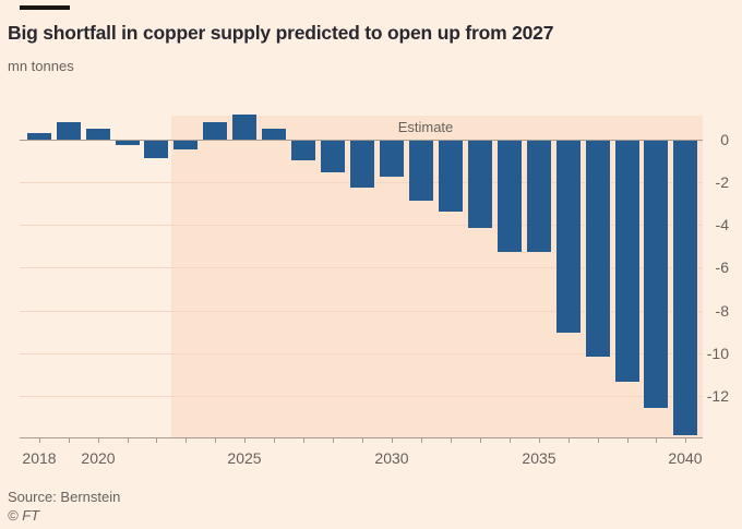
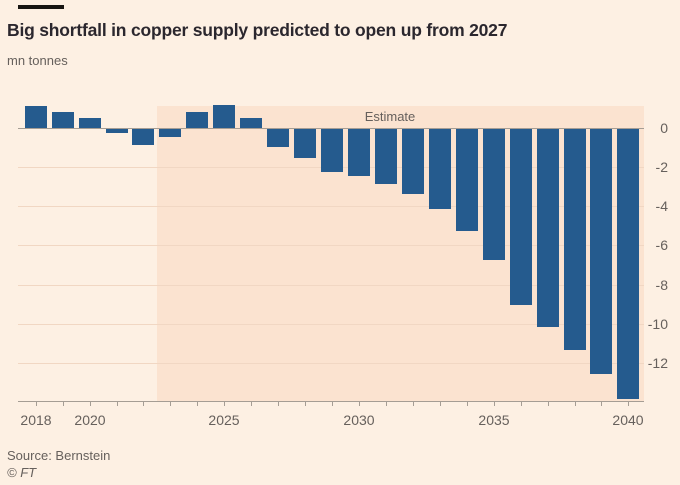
2018: 0.3 -> 1.1
2030: -1.7 -> -2.4
2035: -5.2 -> -6.7
